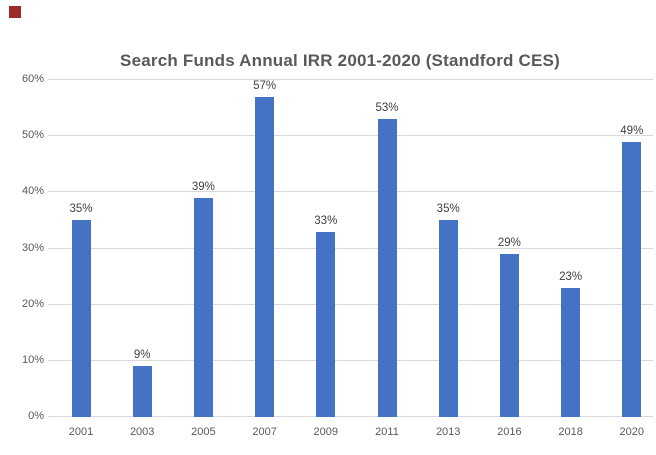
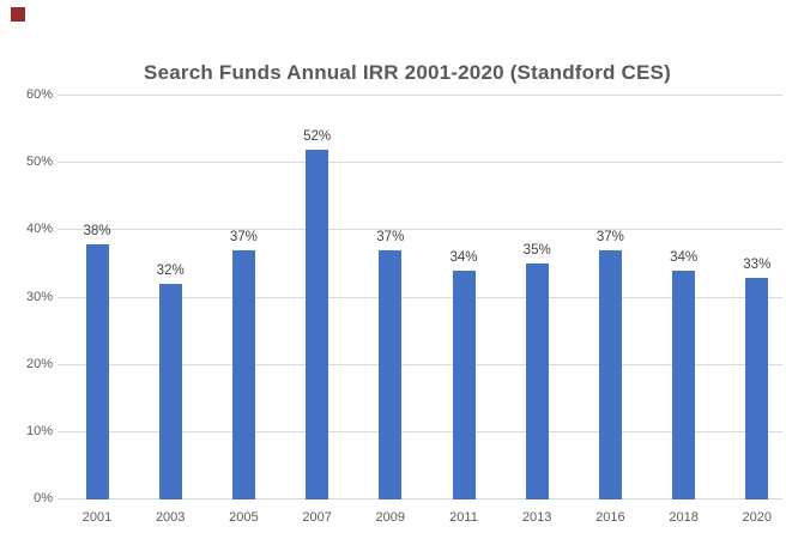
2001: 35% -> 38%
2003: 9% -> 32%
2005: 39% -> 37%
2007: 57% -> 52%
2009: 33% -> 37%
2011: 53% -> 34%
2016: 29% -> 37%
2018: 23% -> 34%
2020: 49% -> 33%
